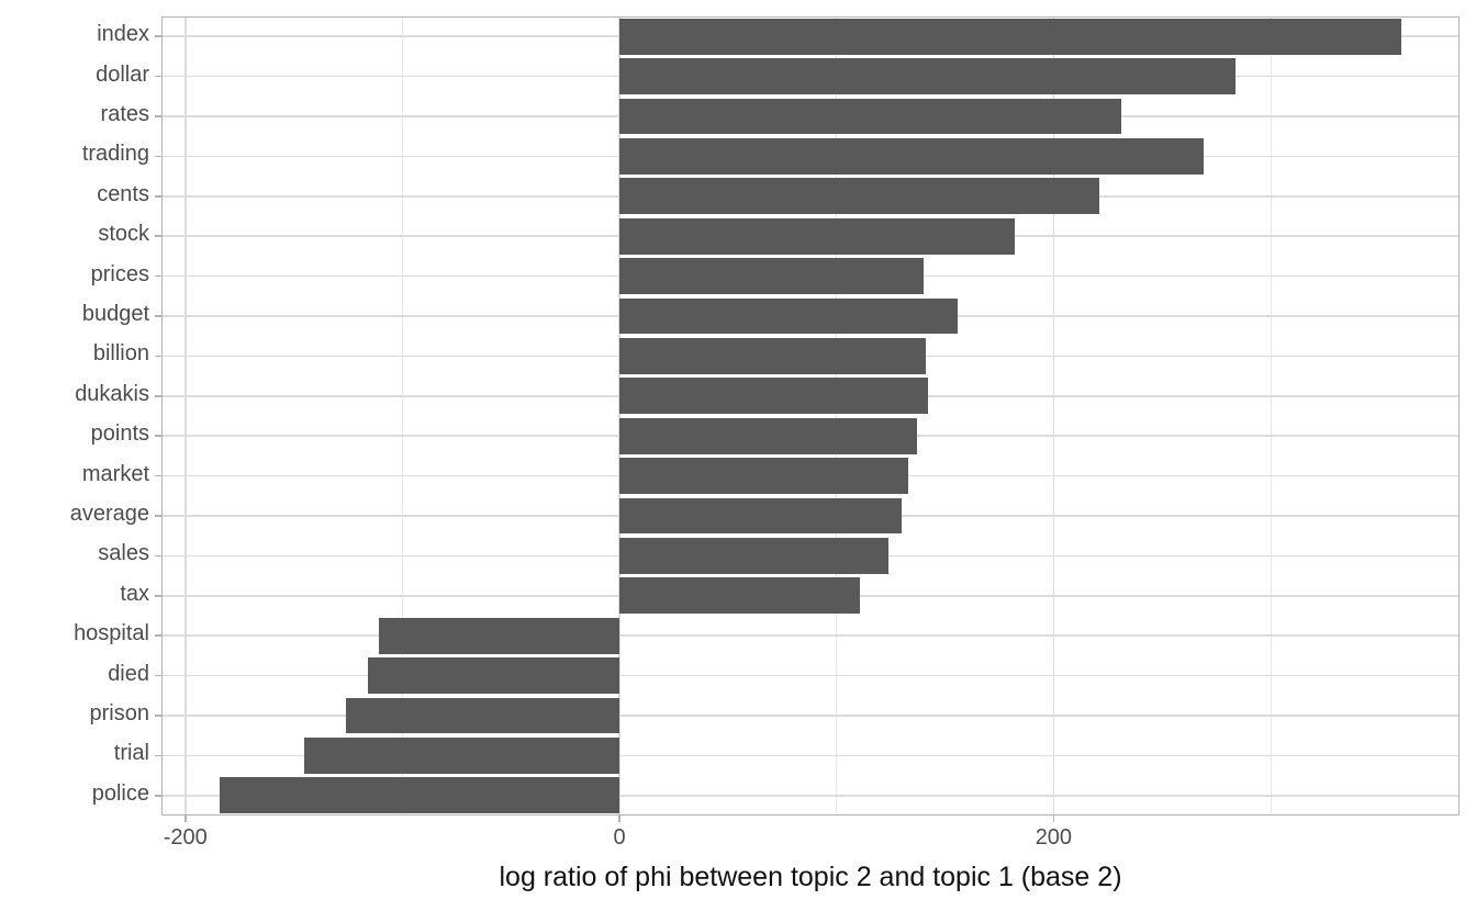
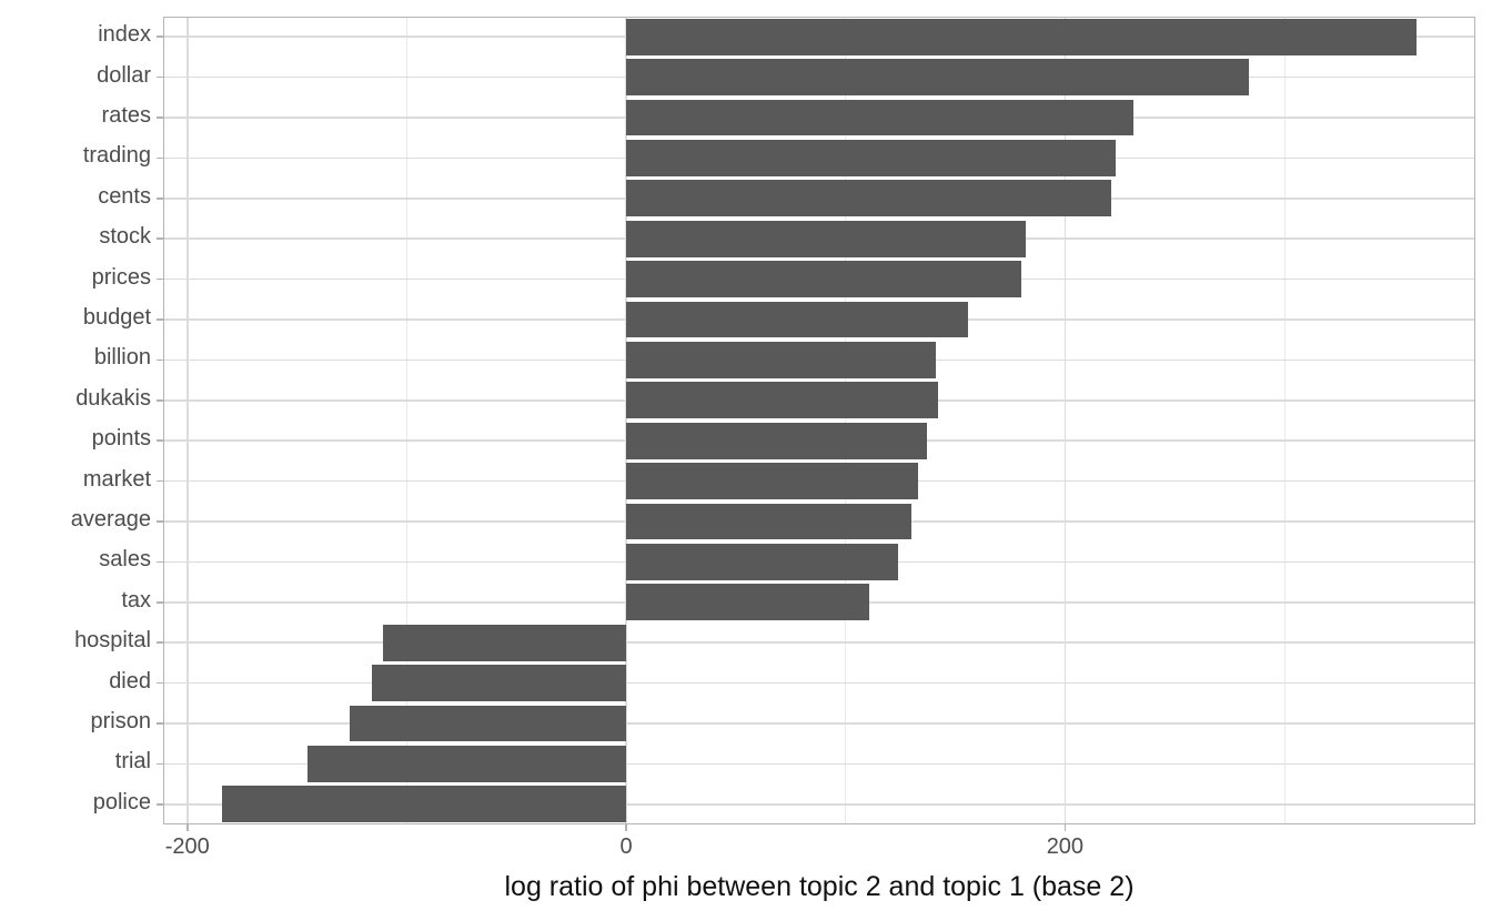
trading: 269 -> 223
prices: 140 -> 180
